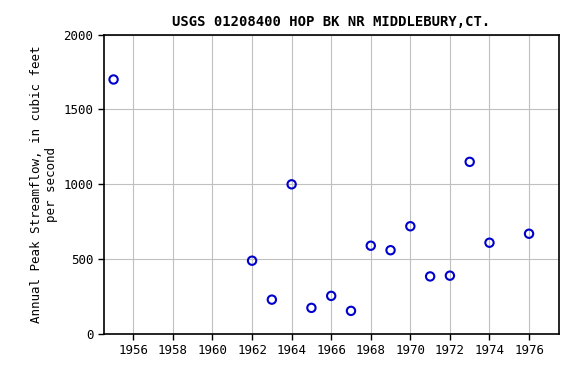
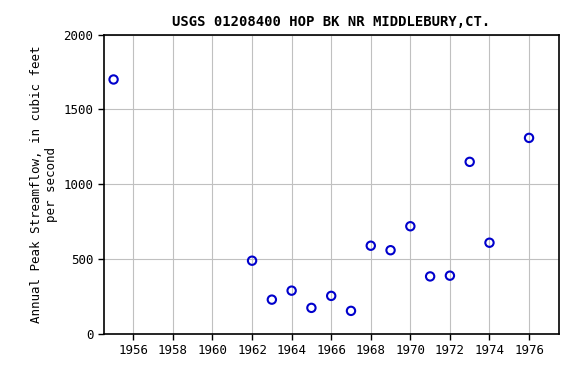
1964: 1000 -> 290
1976: 670 -> 1310
